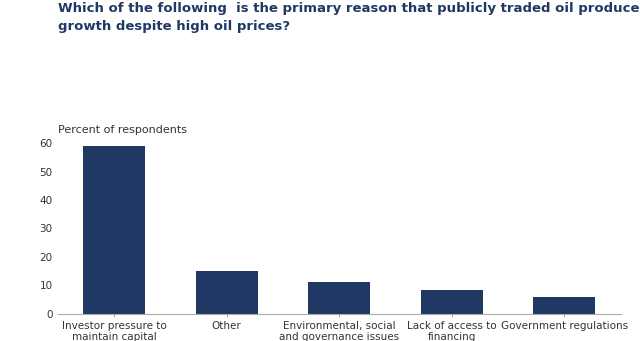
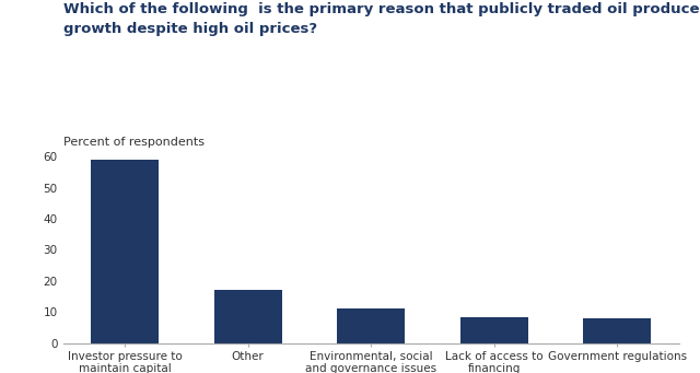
Other: 15.0 -> 17.0
Government regulations: 6.0 -> 8.0
